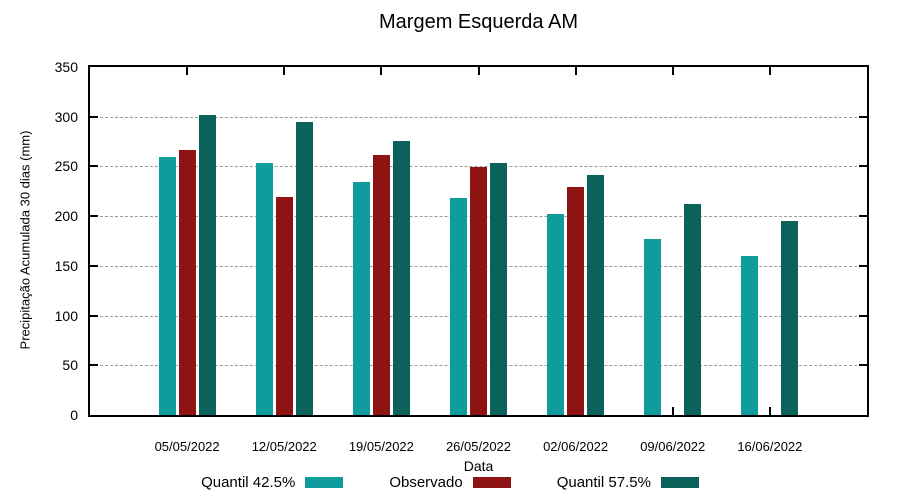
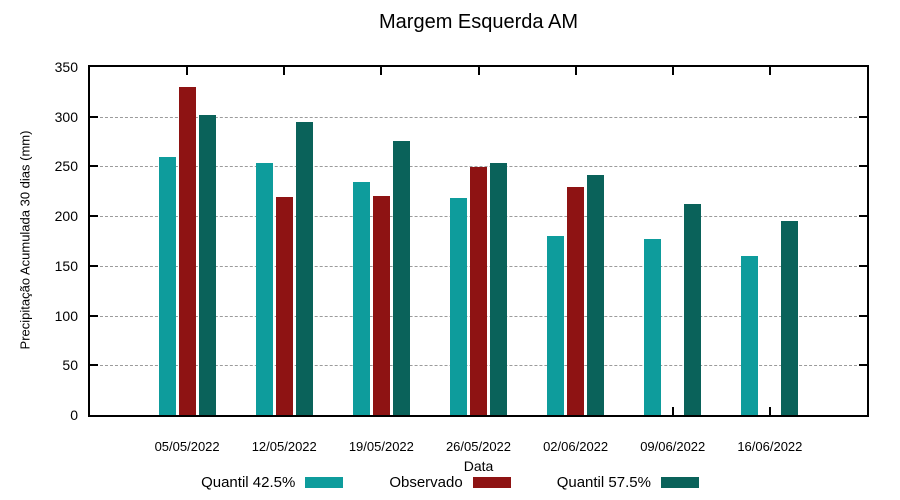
Observado/05/05/2022: 270 -> 330
Observado/19/05/2022: 260 -> 220
Quantil 42.5%/02/06/2022: 200 -> 180
